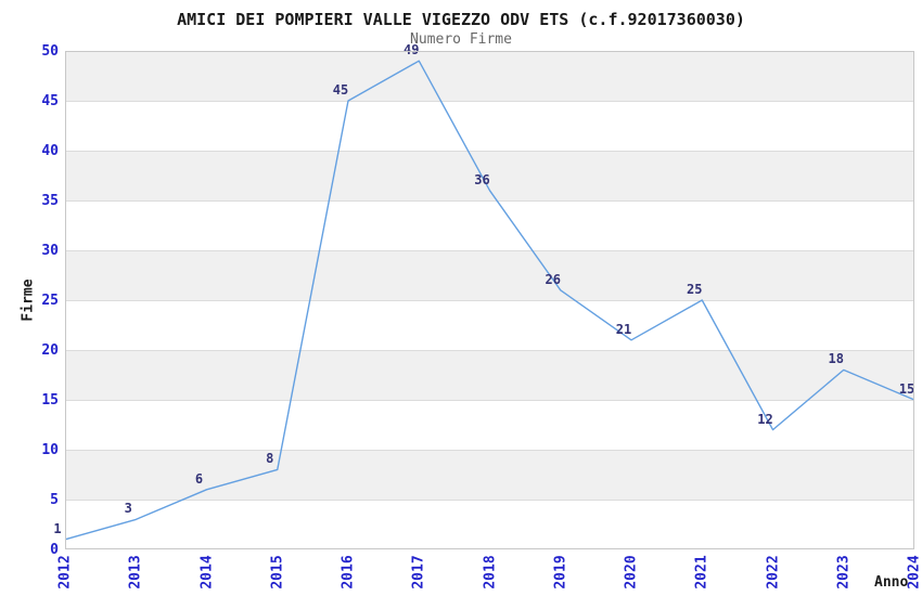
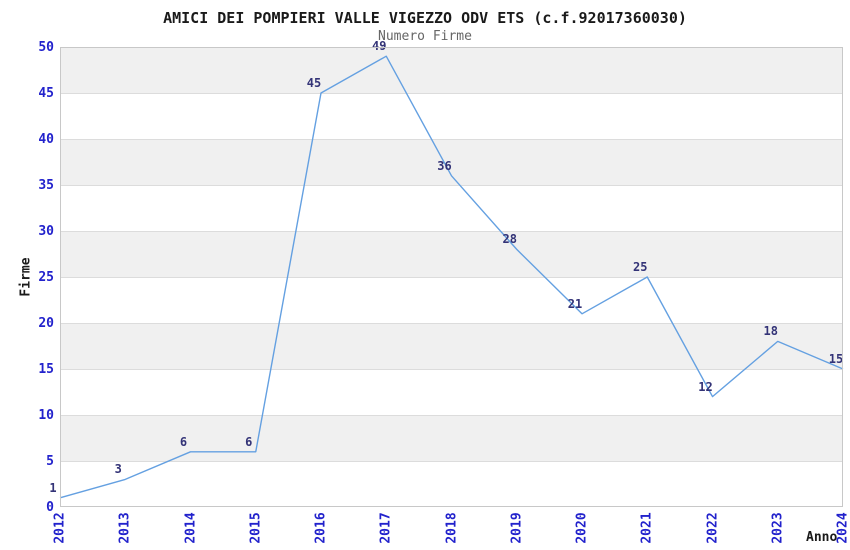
2015: 8 -> 6
2019: 26 -> 28
